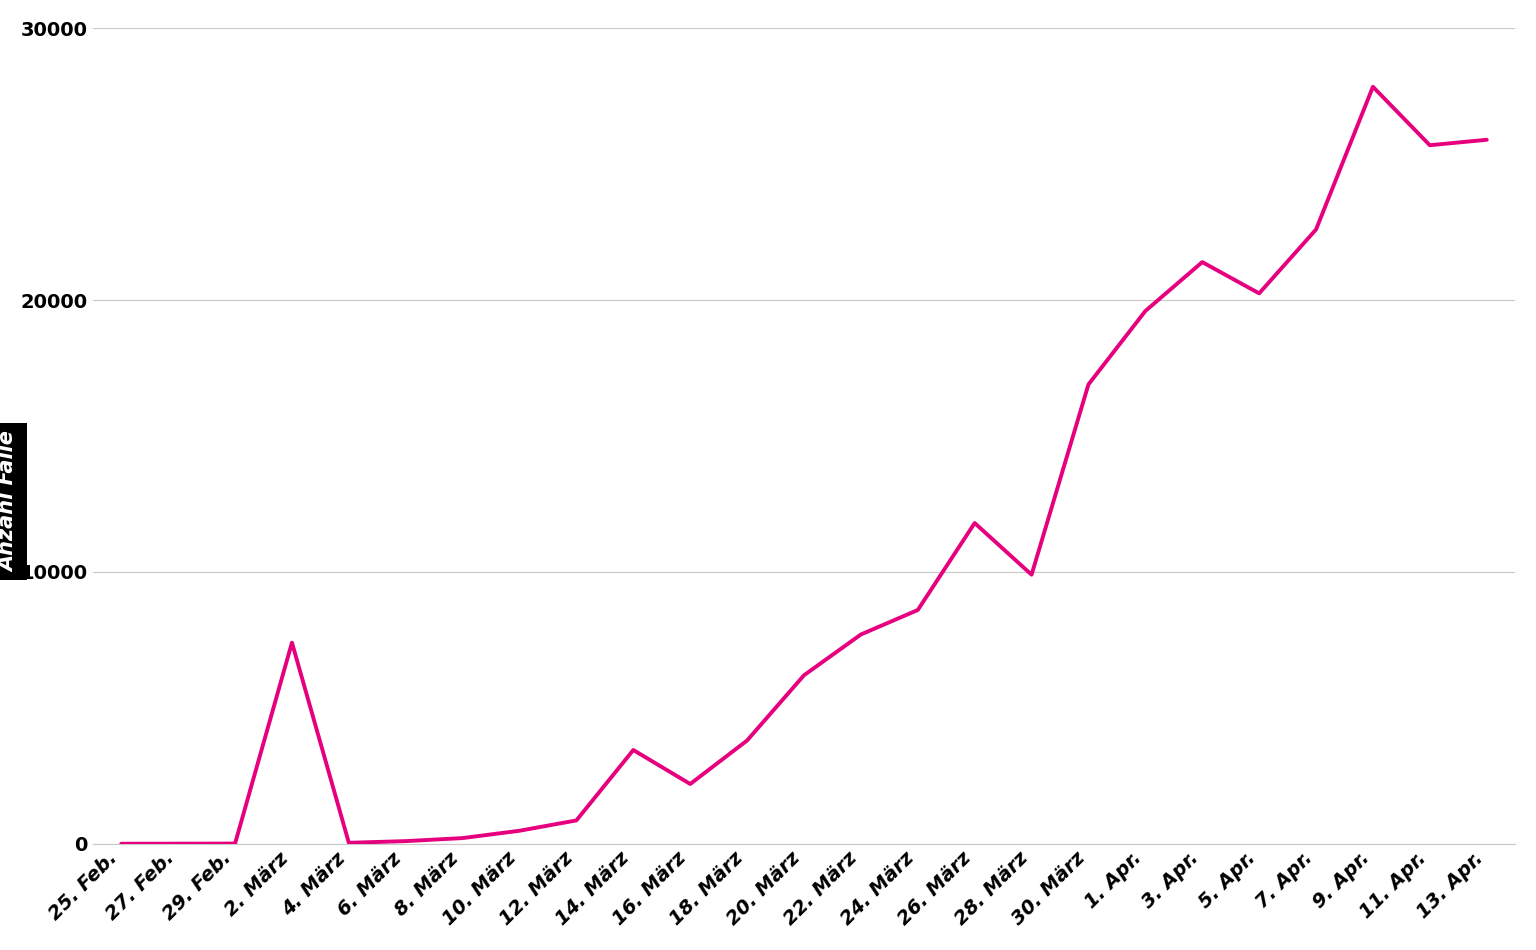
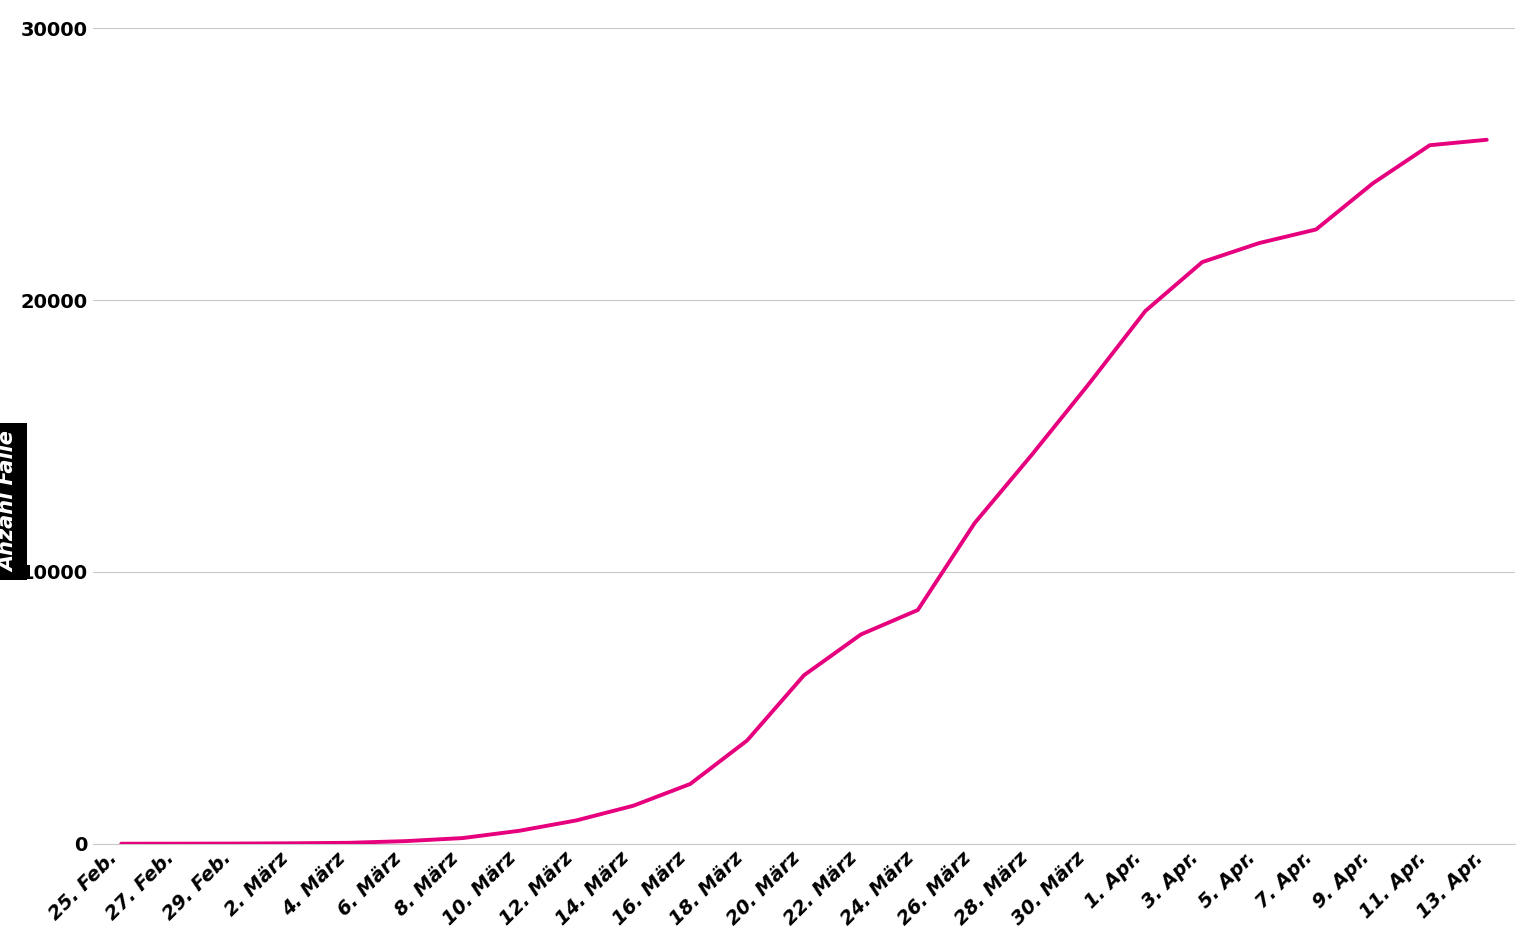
2. März: 7400 -> 20
14. März: 3450 -> 1400
28. März: 9900 -> 14300
5. Apr.: 20250 -> 22100
9. Apr.: 27850 -> 24300
